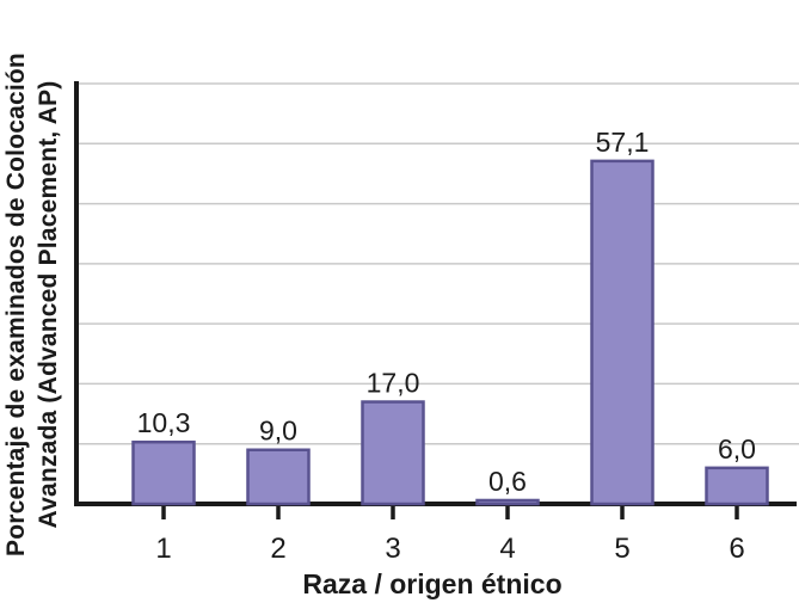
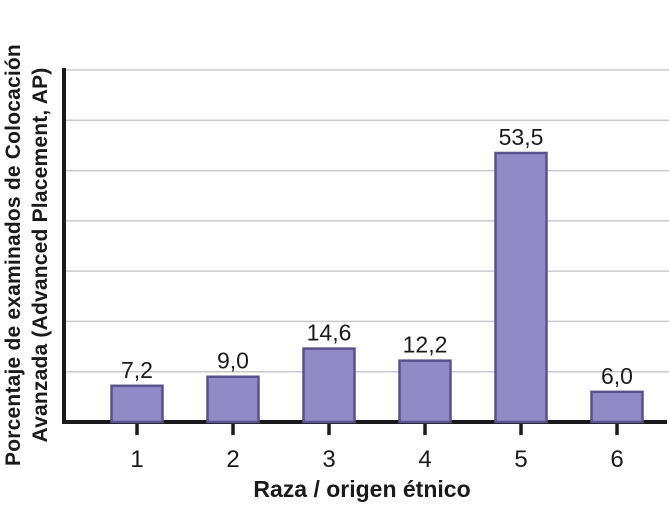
1: 10,3 -> 7,2
3: 17,0 -> 14,6
4: 0,6 -> 12,2
5: 57,1 -> 53,5
